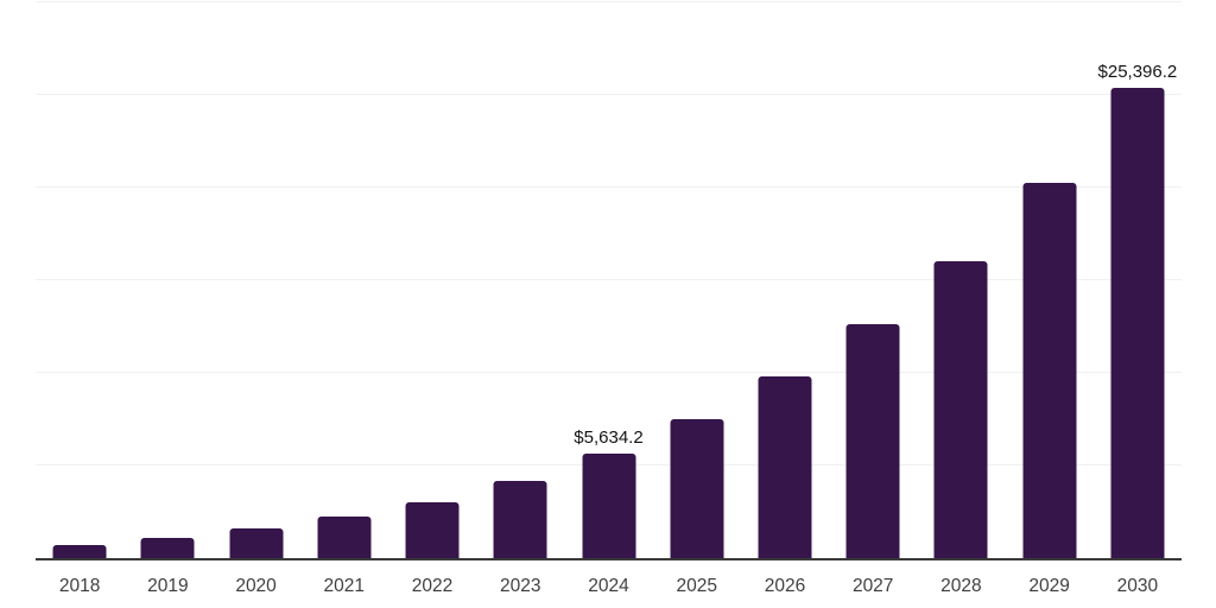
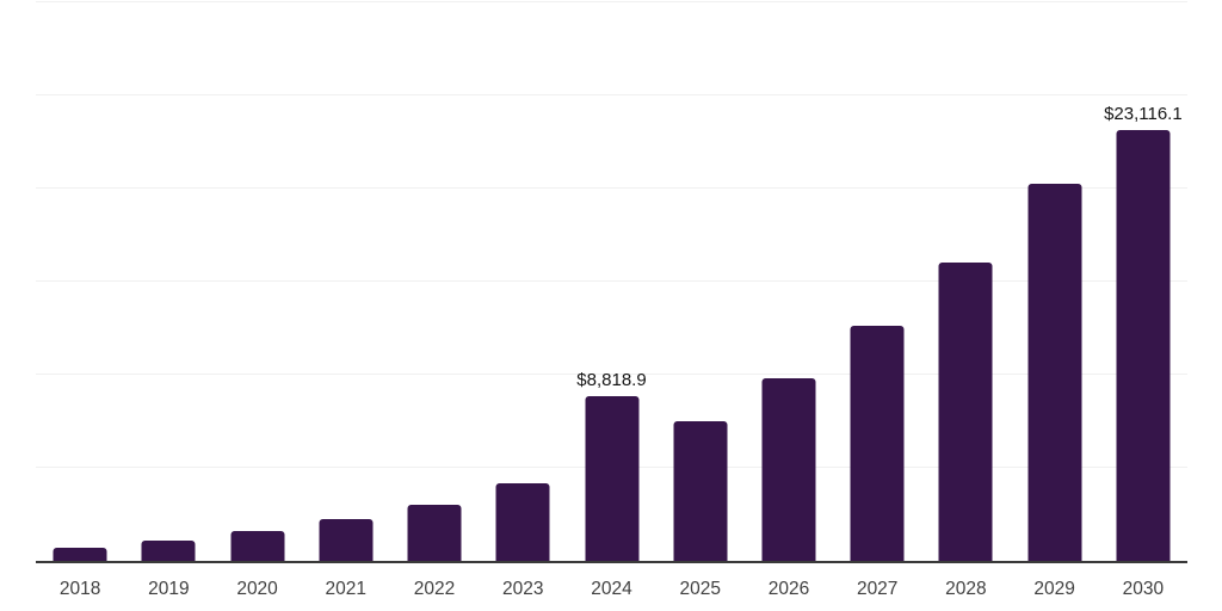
2024: $5,634.2 -> $8,818.9
2030: $25,396.2 -> $23,116.1
